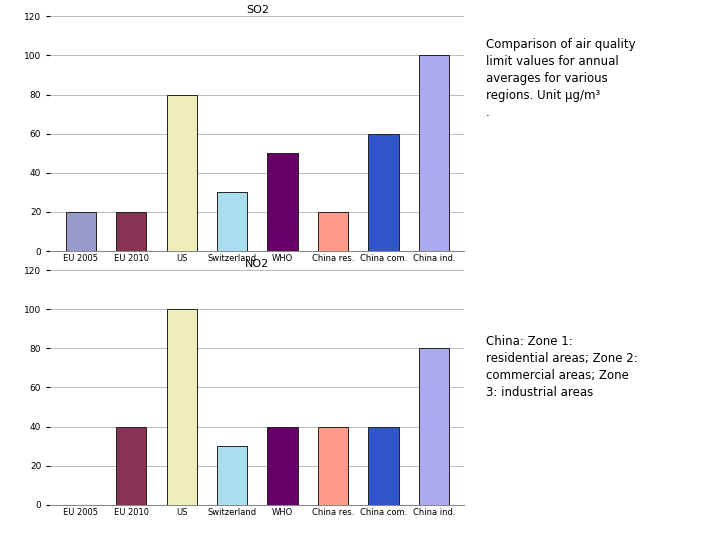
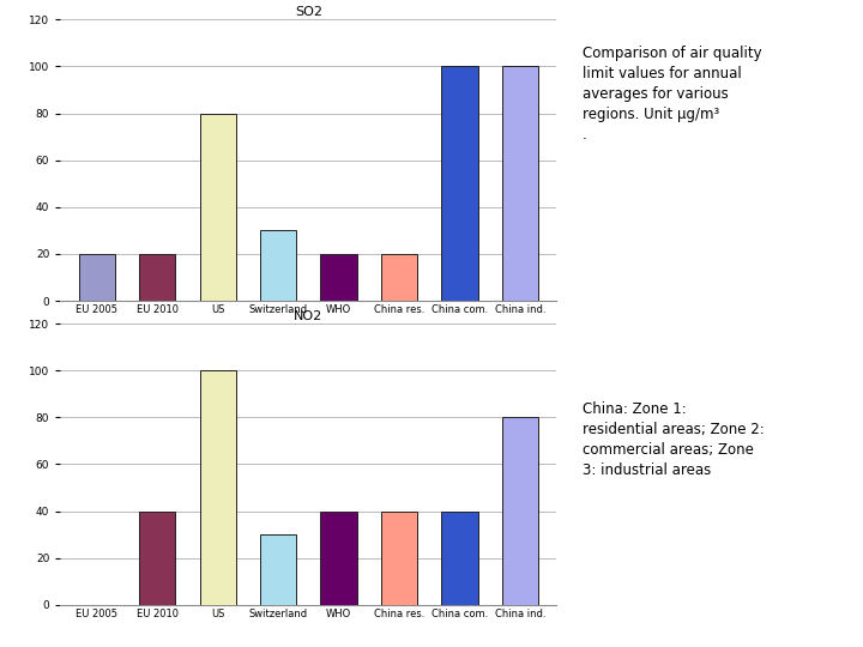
SO2/WHO: 50 -> 20
SO2/China com.: 60 -> 100
